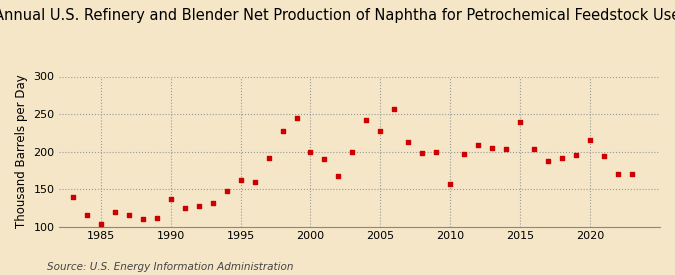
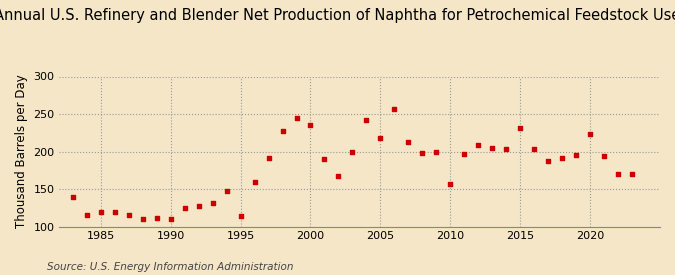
1985: 104 -> 120
1990: 137 -> 110
1995: 162 -> 114
2000: 200 -> 236
2005: 228 -> 218
2015: 239 -> 232
2020: 215 -> 224
